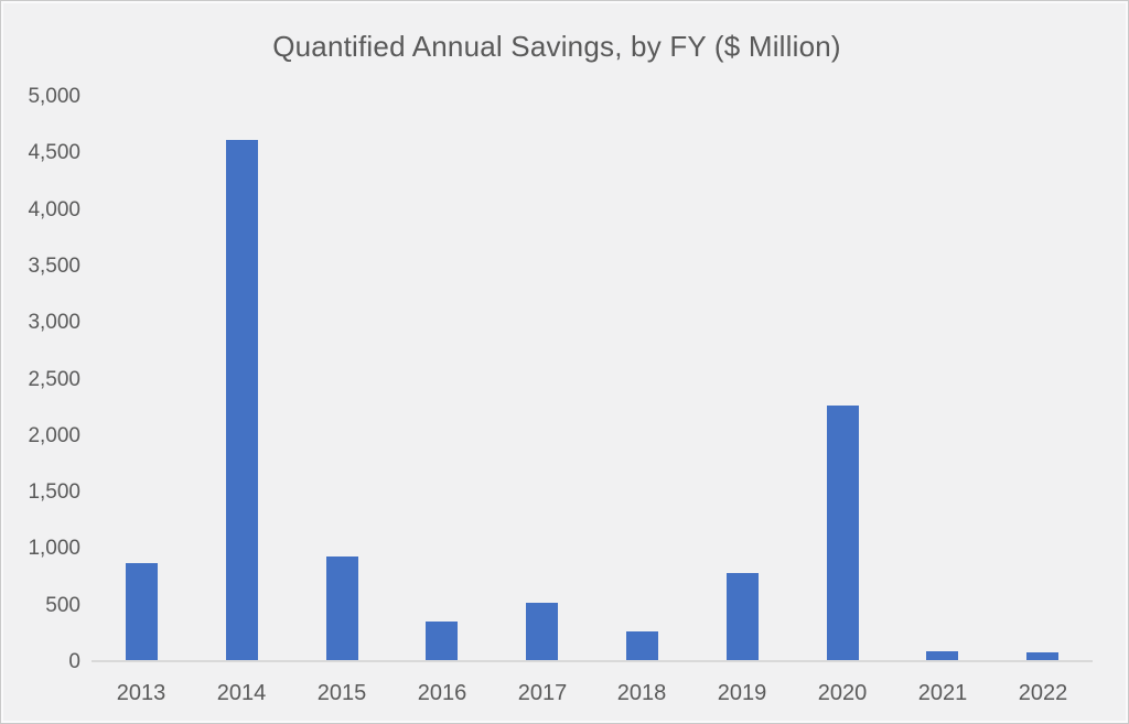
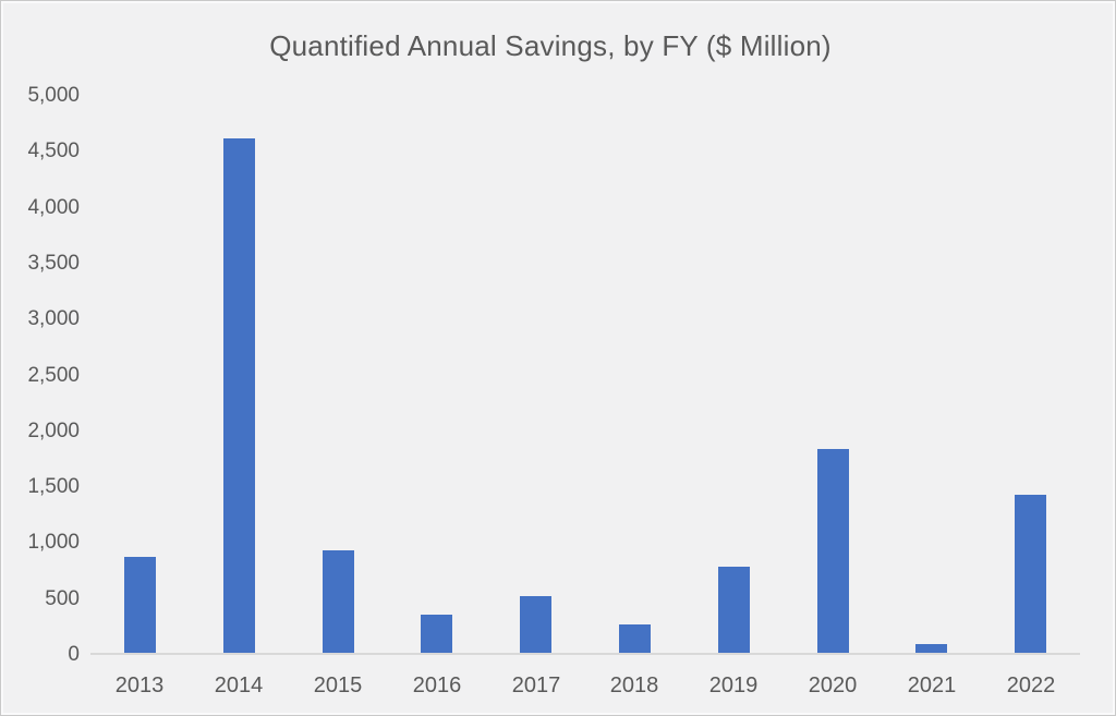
2020: 2250 -> 1820
2022: 60 -> 1410
